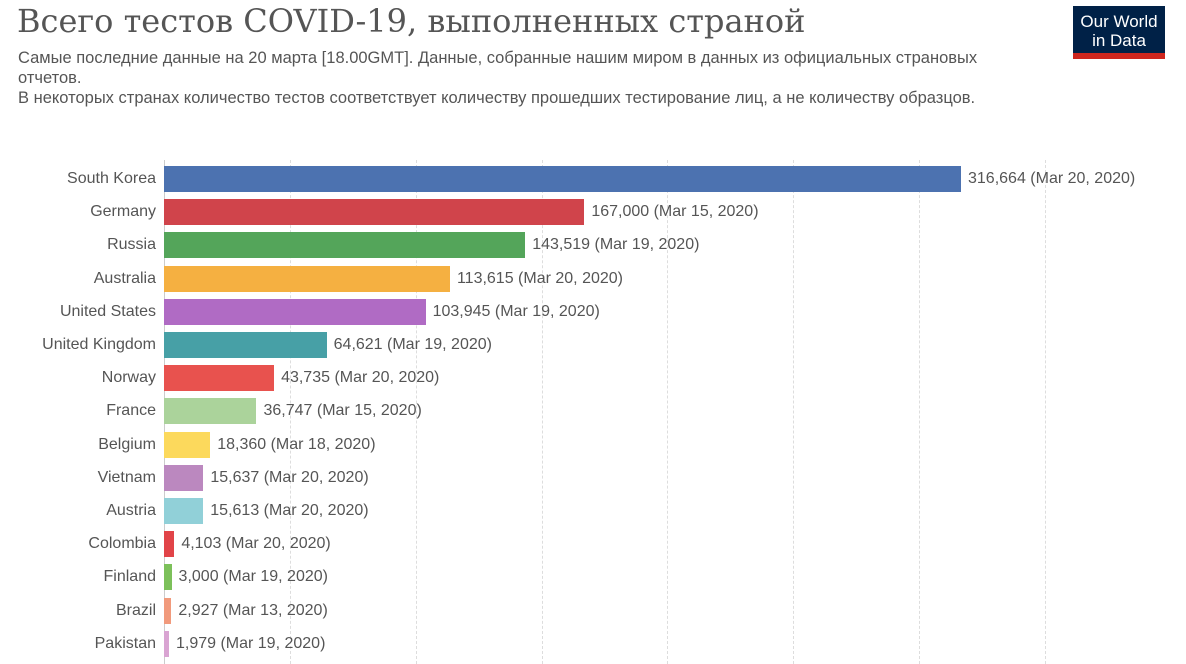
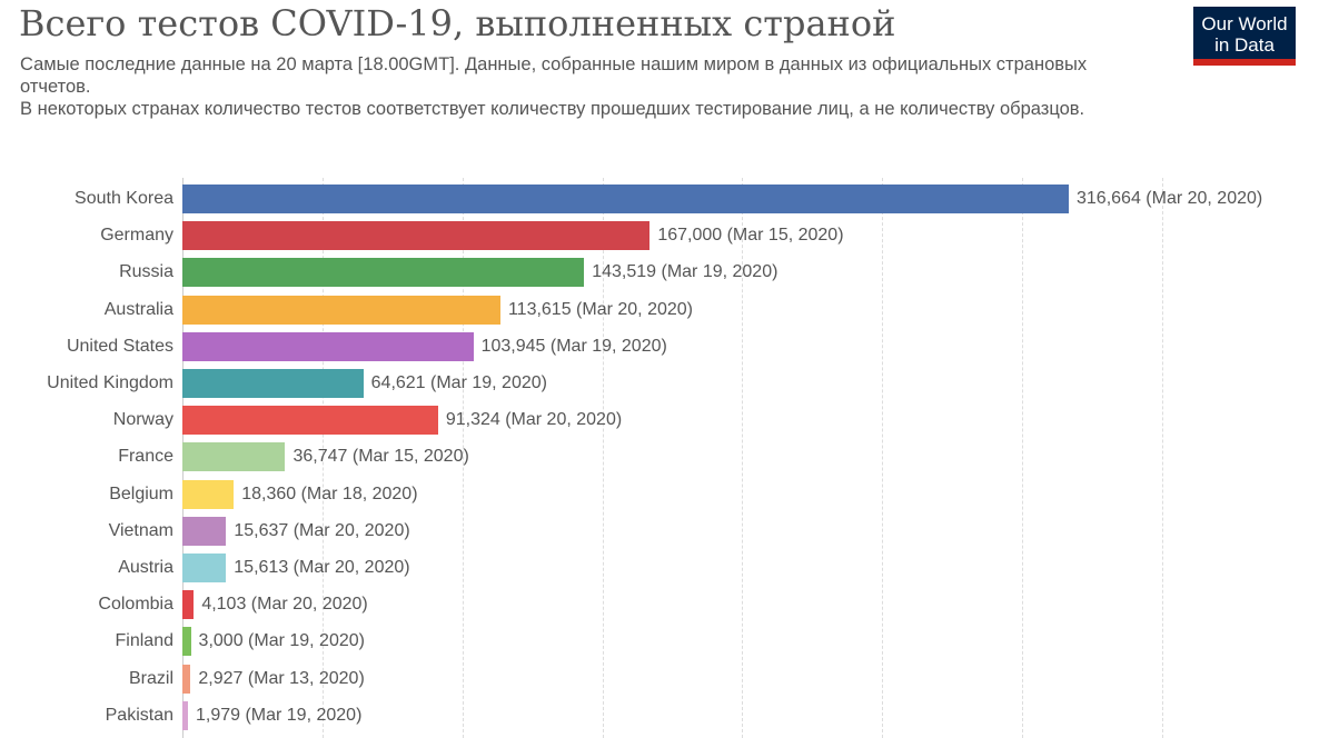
Norway: 43,735 -> 91,324
